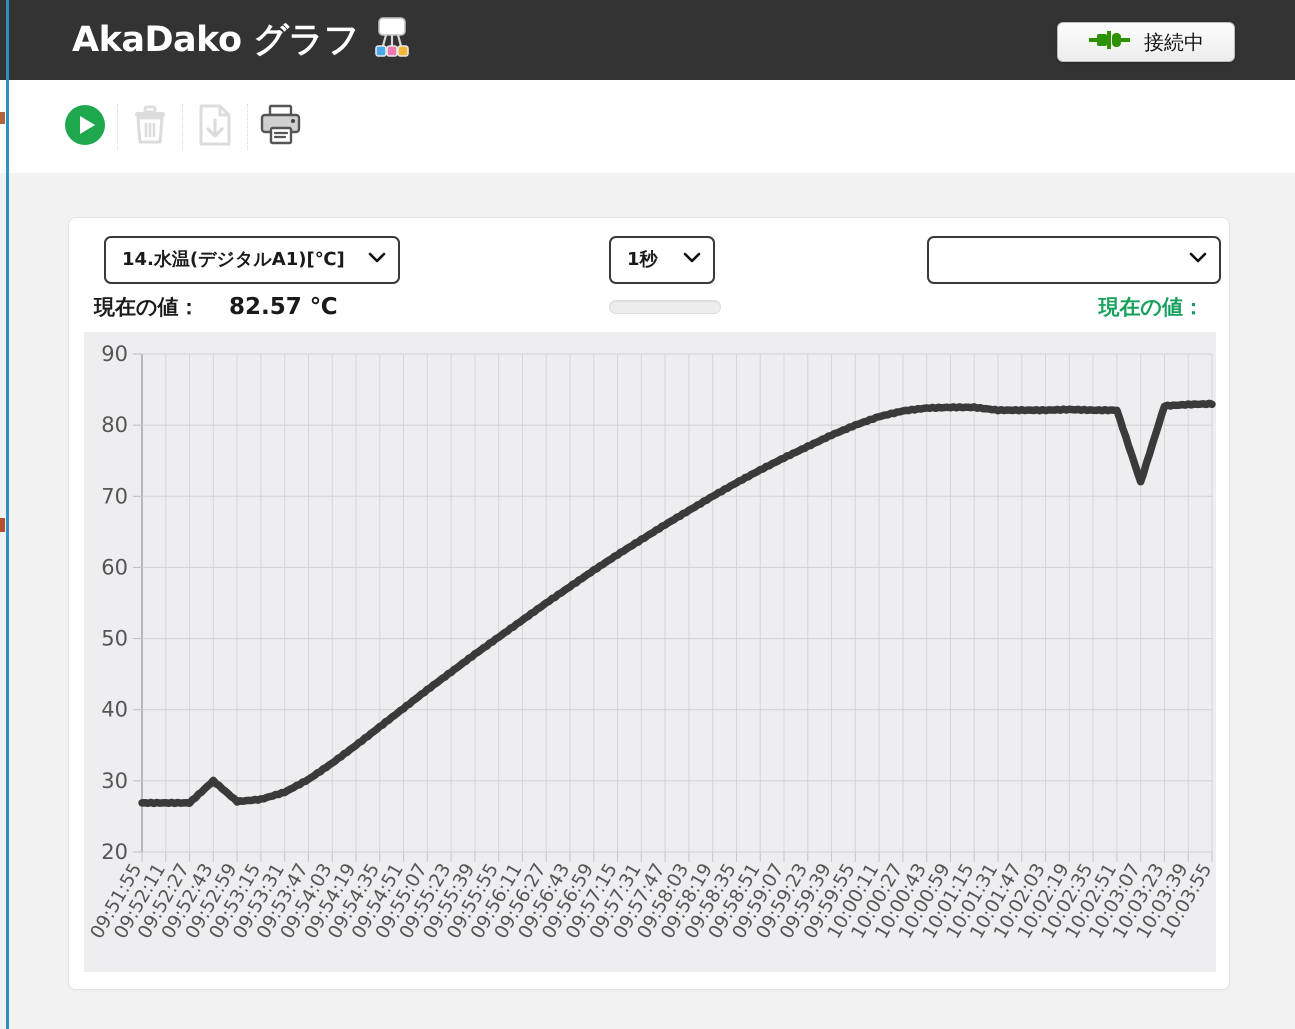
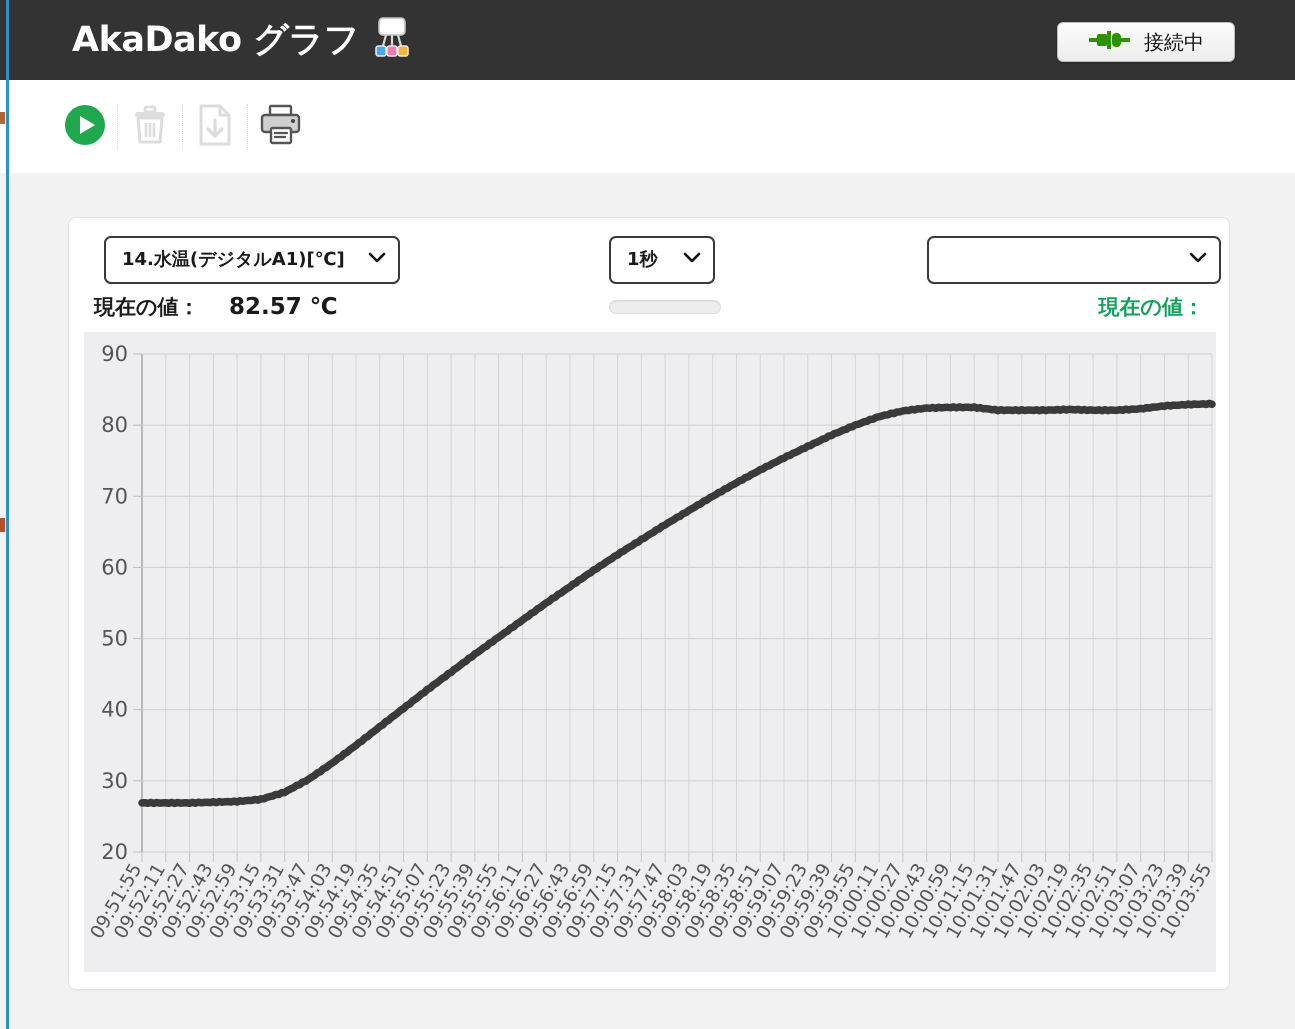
09:52:43: 30 -> 27
10:03:07: 72 -> 82
